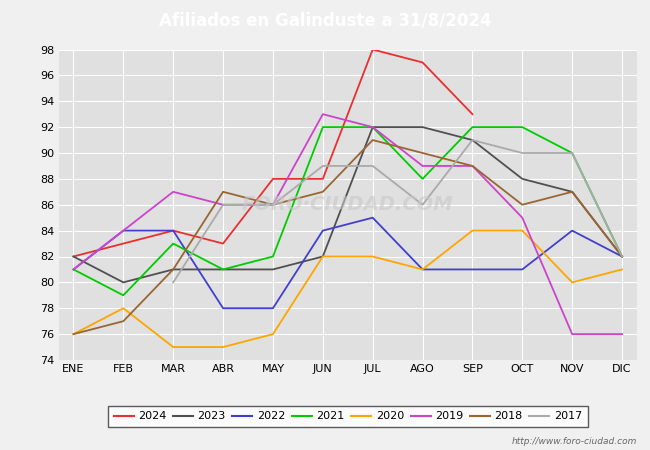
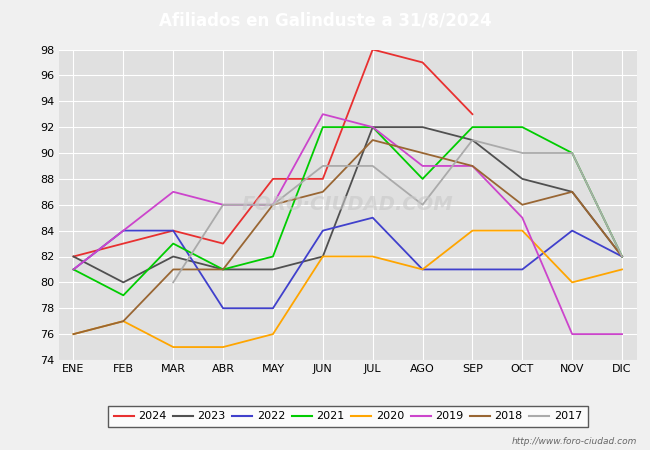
2020/FEB: 78 -> 77
2023/MAR: 81 -> 82
2018/ABR: 87 -> 81
